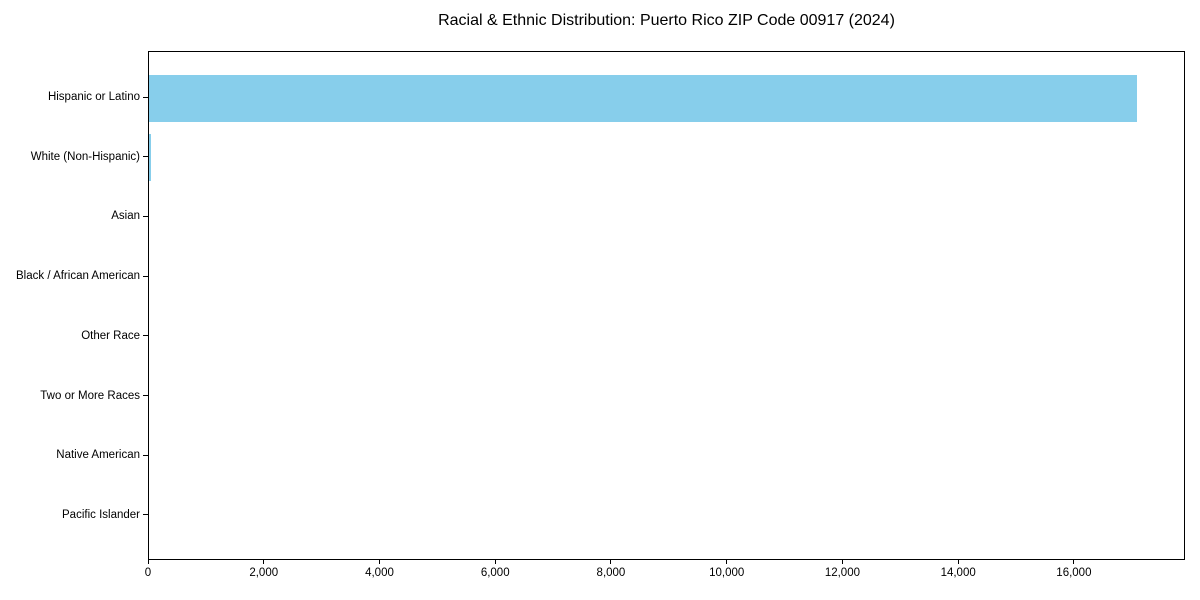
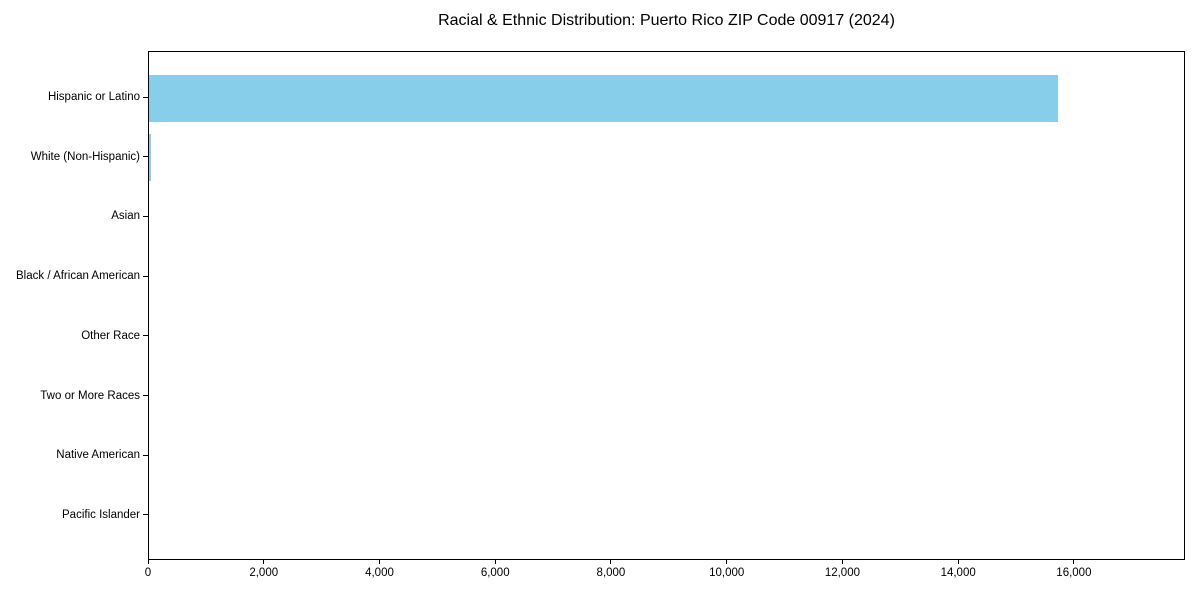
Hispanic or Latino: 17100 -> 15700
